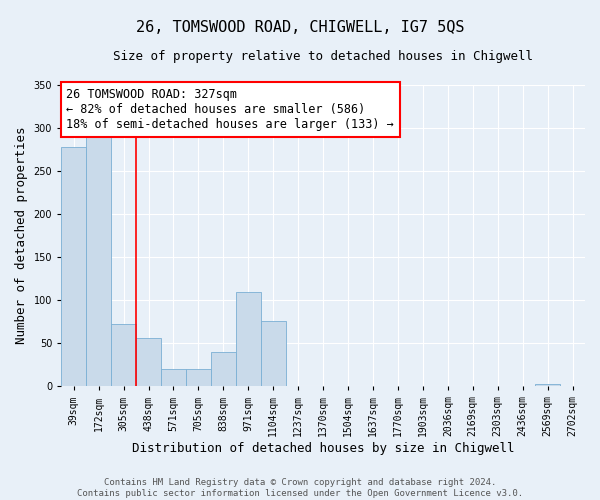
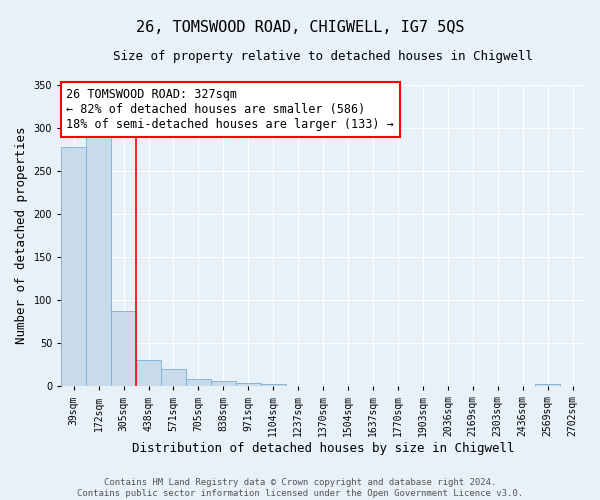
305sqm: 72 -> 88
438sqm: 56 -> 30
705sqm: 20 -> 9
838sqm: 40 -> 6
971sqm: 110 -> 4
1104sqm: 76 -> 3
